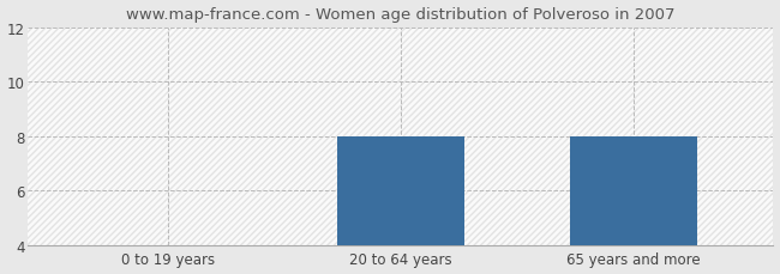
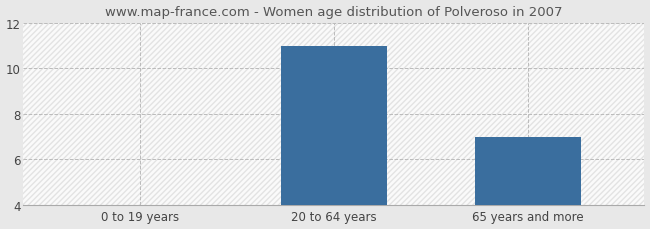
20 to 64 years: 8.00 -> 11.00
65 years and more: 8.00 -> 7.00
